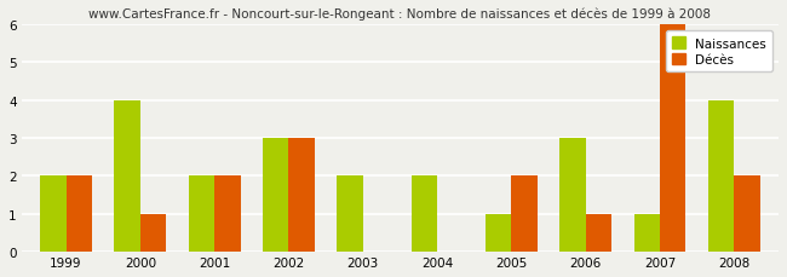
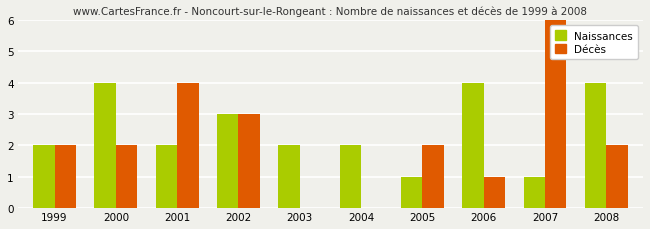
Décès/2000: 1 -> 2
Décès/2001: 2 -> 4
Naissances/2006: 3 -> 4
